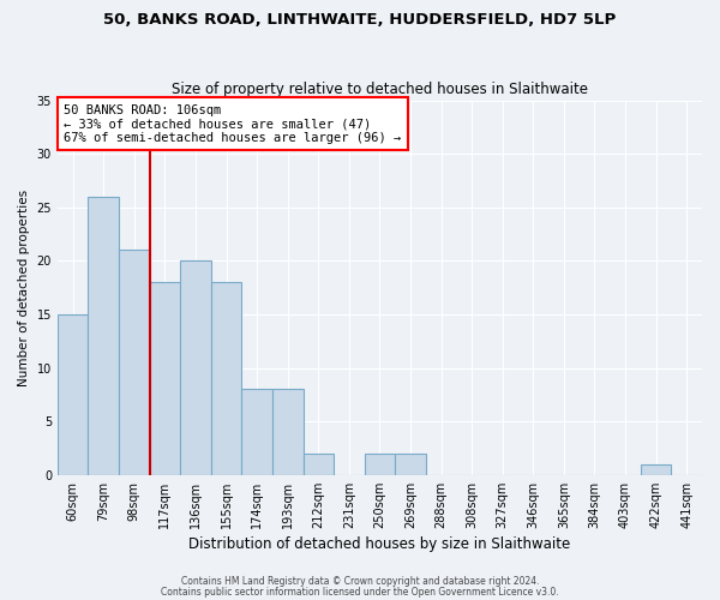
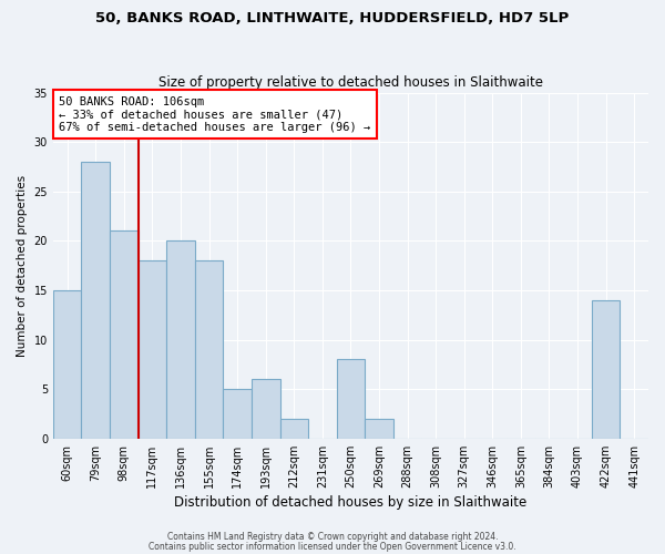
79sqm: 26 -> 28
174sqm: 8 -> 5
193sqm: 8 -> 6
250sqm: 2 -> 8
422sqm: 1 -> 14
